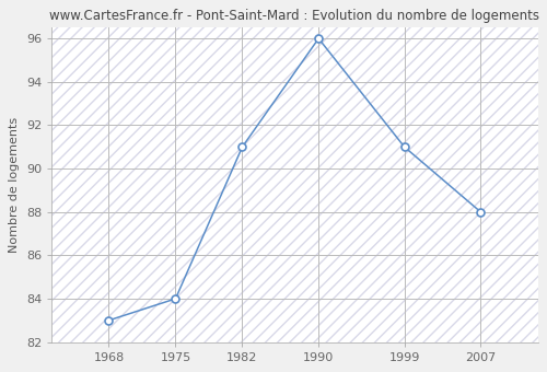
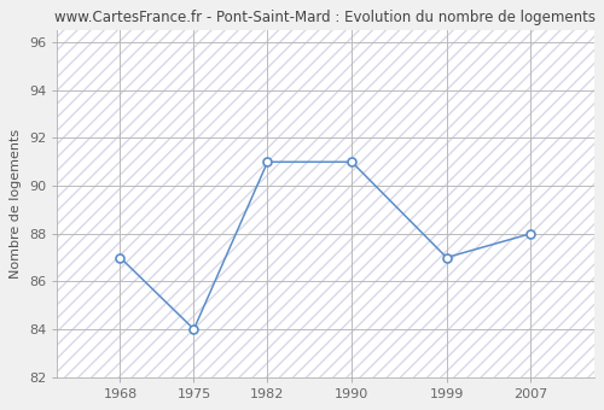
1968: 83 -> 87
1990: 96 -> 91
1999: 91 -> 87
